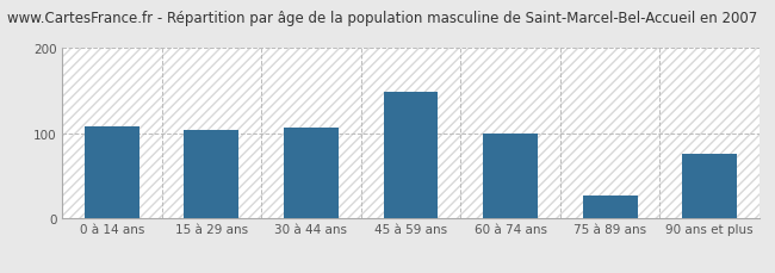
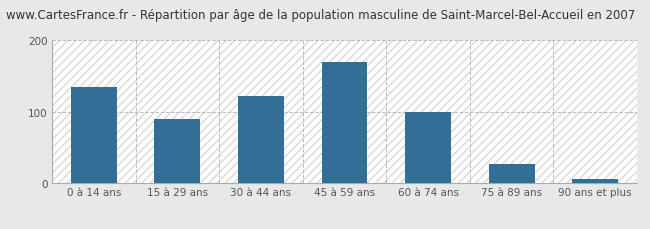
0 à 14 ans: 108 -> 135
15 à 29 ans: 104 -> 90
30 à 44 ans: 106 -> 122
45 à 59 ans: 148 -> 170
90 ans et plus: 76 -> 5
